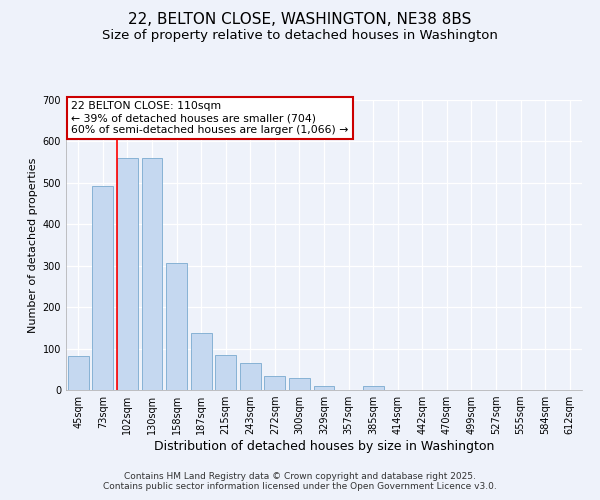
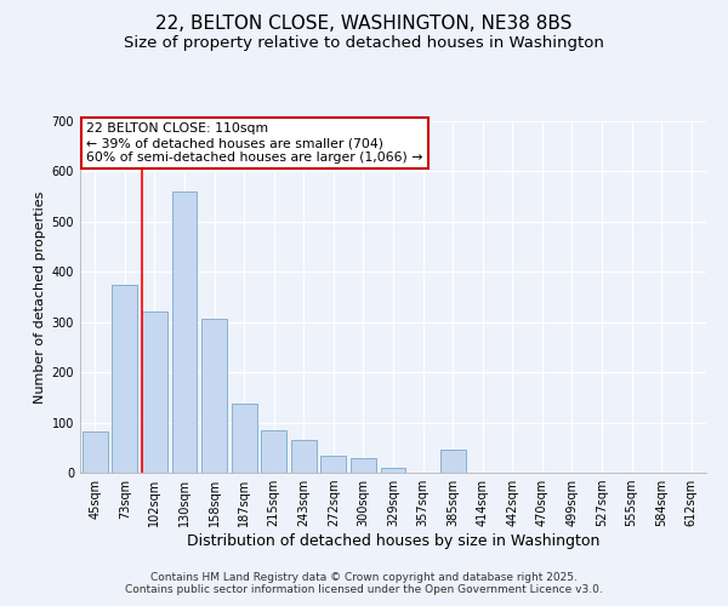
73sqm: 493 -> 375
102sqm: 560 -> 320
385sqm: 10 -> 45
